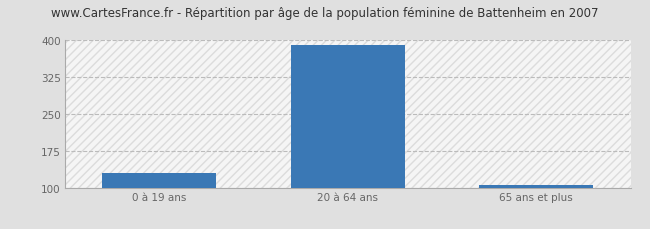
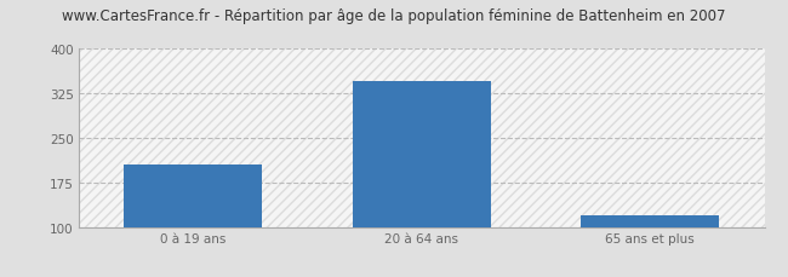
0 à 19 ans: 130 -> 205
20 à 64 ans: 390 -> 345
65 ans et plus: 105 -> 120
